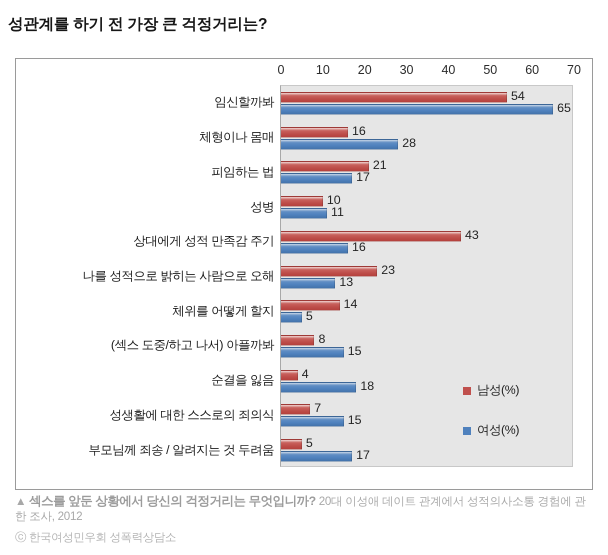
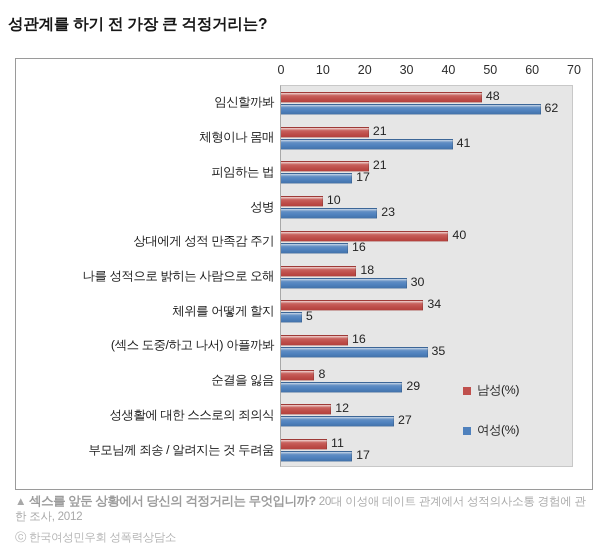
남성(%)/임신할까봐: 54 -> 48
여성(%)/임신할까봐: 65 -> 62
남성(%)/체형이나 몸매: 16 -> 21
여성(%)/체형이나 몸매: 28 -> 41
여성(%)/성병: 11 -> 23
남성(%)/상대에게 성적 만족감 주기: 43 -> 40
남성(%)/나를 성적으로 밝히는 사람으로 오해: 23 -> 18
여성(%)/나를 성적으로 밝히는 사람으로 오해: 13 -> 30
남성(%)/체위를 어떻게 할지: 14 -> 34
남성(%)/(섹스 도중/하고 나서) 아플까봐: 8 -> 16
여성(%)/(섹스 도중/하고 나서) 아플까봐: 15 -> 35
남성(%)/순결을 잃음: 4 -> 8
여성(%)/순결을 잃음: 18 -> 29
남성(%)/성생활에 대한 스스로의 죄의식: 7 -> 12
여성(%)/성생활에 대한 스스로의 죄의식: 15 -> 27
남성(%)/부모님께 죄송 / 알려지는 것 두려움: 5 -> 11
